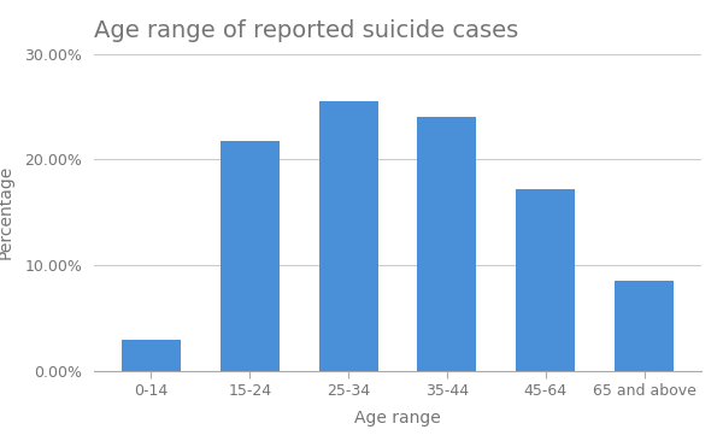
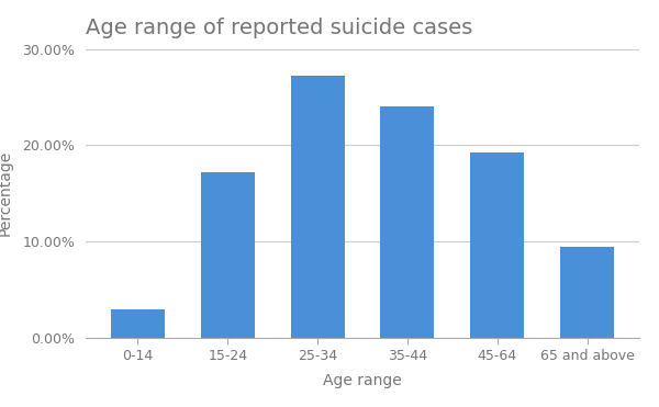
15-24: 21.8% -> 17.2%
25-34: 25.5% -> 27.2%
45-64: 17.2% -> 19.2%
65 and above: 8.5% -> 9.4%
